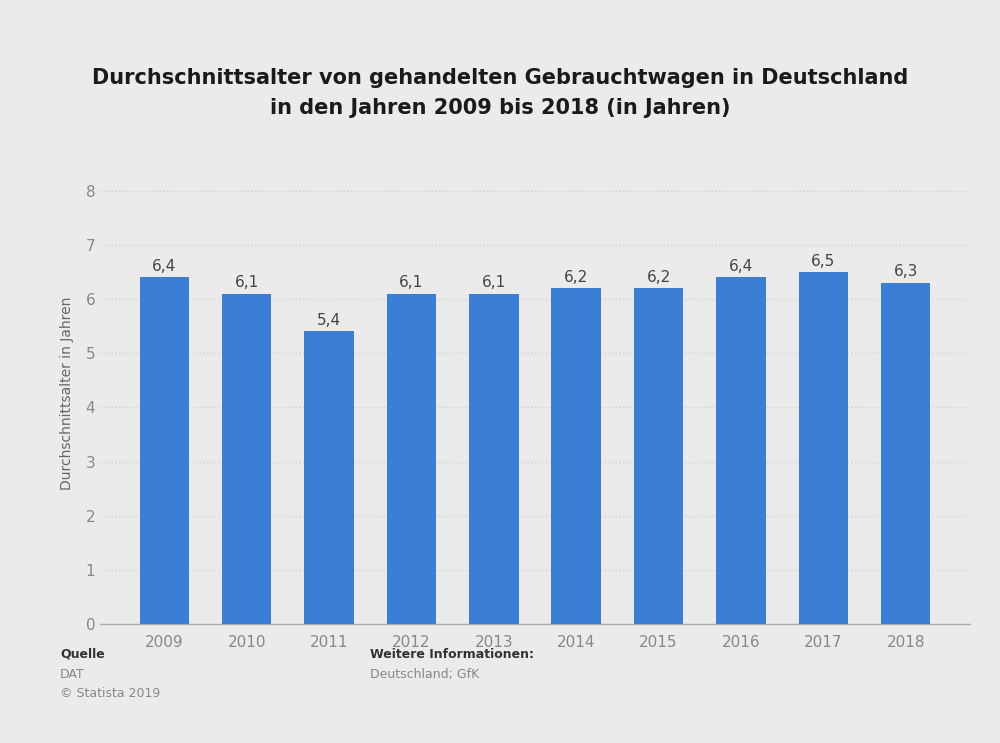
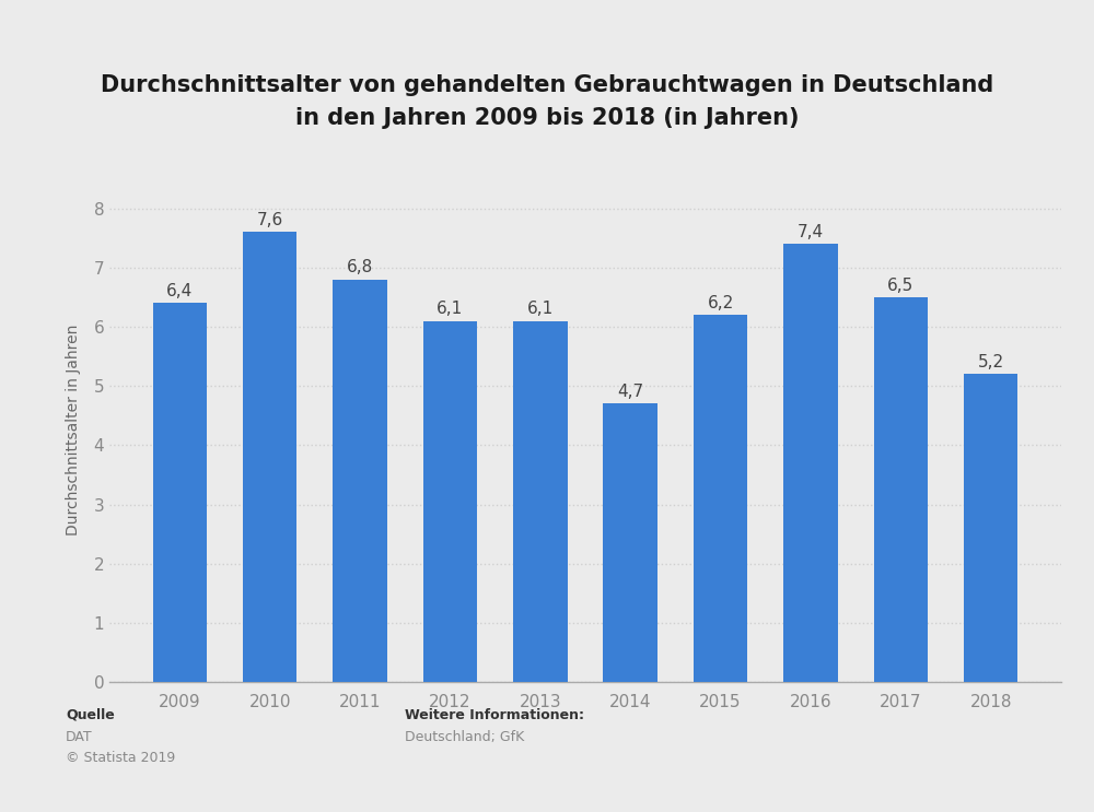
2010: 6,1 -> 7,6
2011: 5,4 -> 6,8
2014: 6,2 -> 4,7
2016: 6,4 -> 7,4
2018: 6,3 -> 5,2
